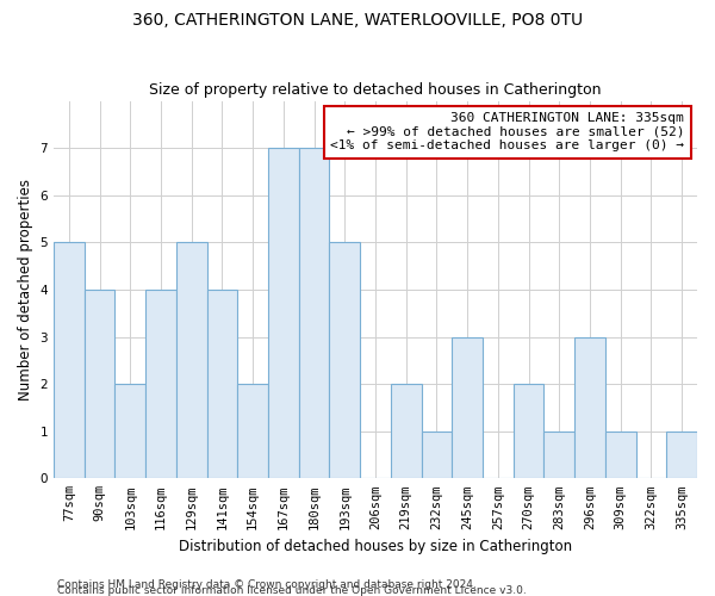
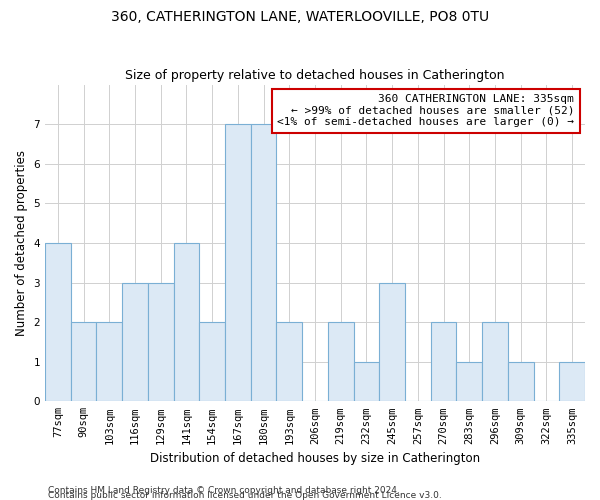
77sqm: 5 -> 4
90sqm: 4 -> 2
116sqm: 4 -> 3
129sqm: 5 -> 3
193sqm: 5 -> 2
296sqm: 3 -> 2
